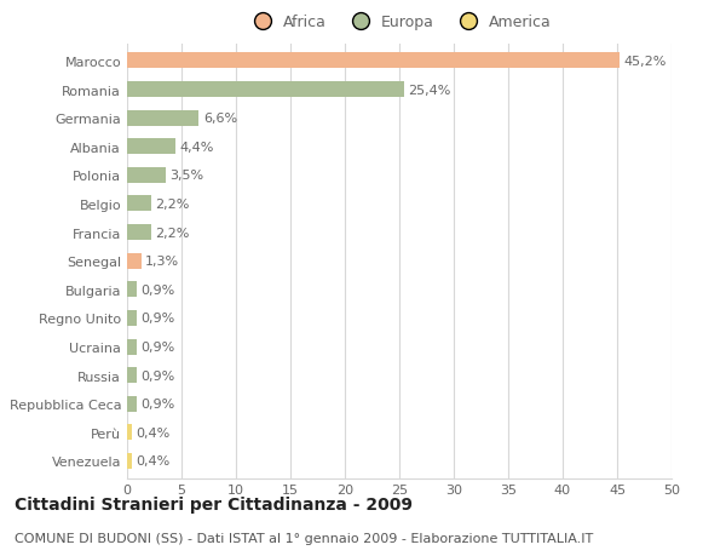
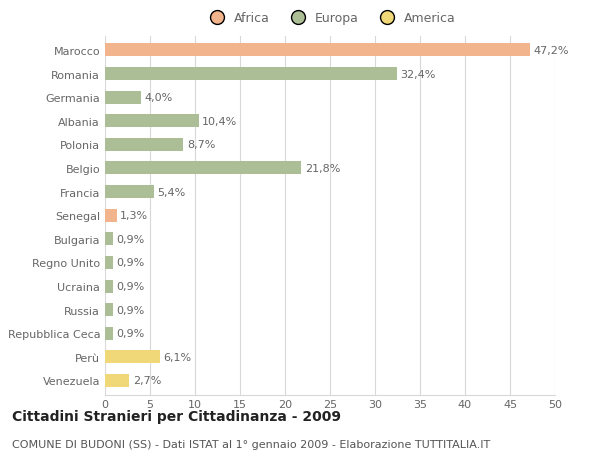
Marocco: 45,2% -> 47,2%
Romania: 25,4% -> 32,4%
Germania: 6,6% -> 4,0%
Albania: 4,4% -> 10,4%
Polonia: 3,5% -> 8,7%
Belgio: 2,2% -> 21,8%
Francia: 2,2% -> 5,4%
Perù: 0,4% -> 6,1%
Venezuela: 0,4% -> 2,7%
